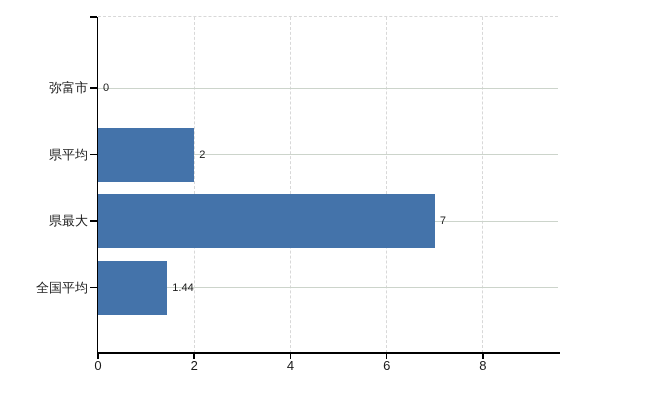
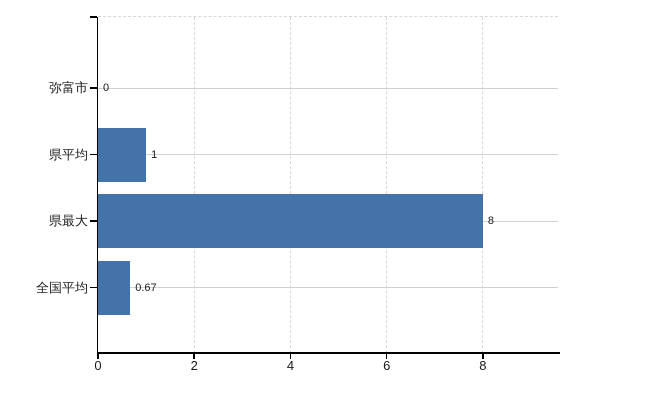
県平均: 2 -> 1
県最大: 7 -> 8
全国平均: 1.44 -> 0.67
